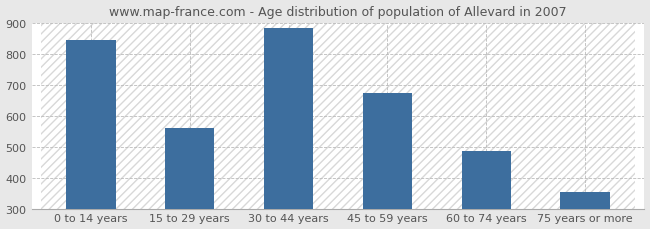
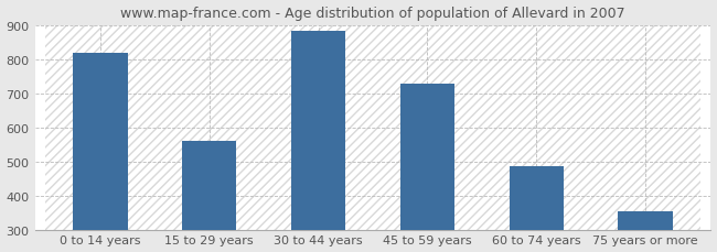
0 to 14 years: 845 -> 820
45 to 59 years: 675 -> 730
